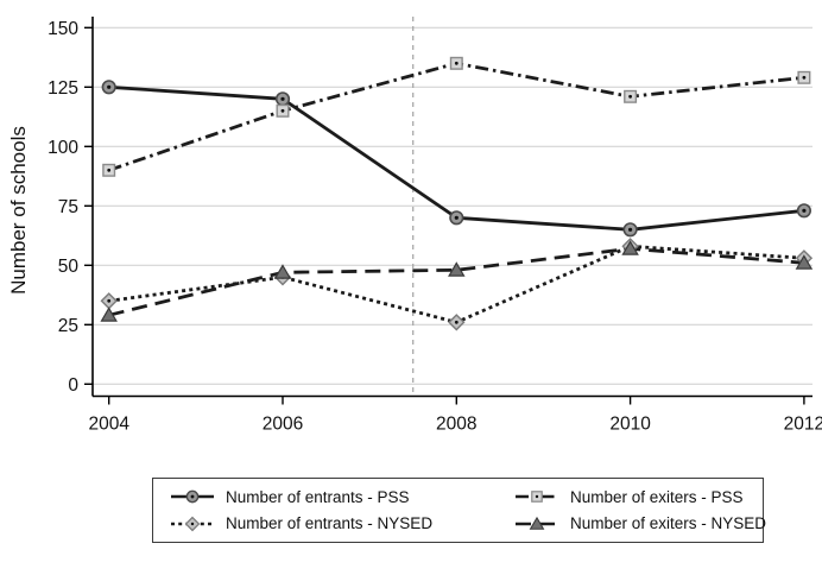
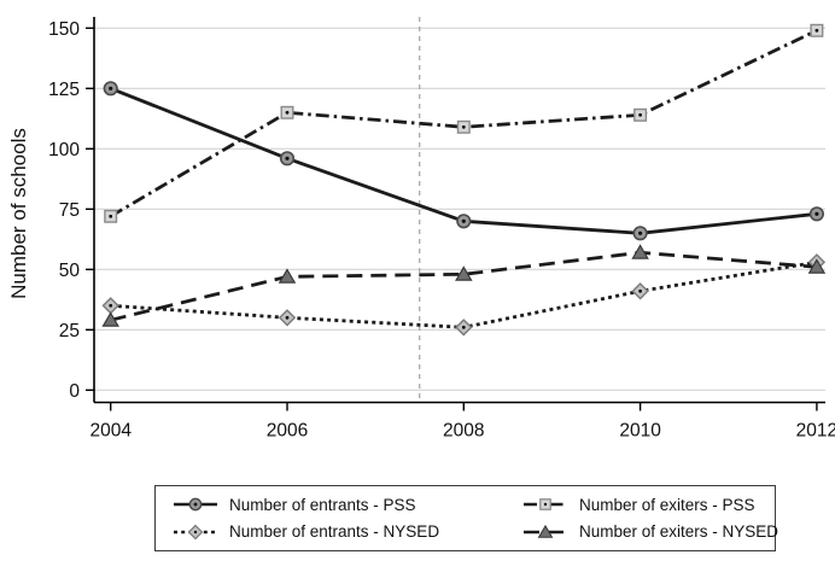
Number of exiters - PSS/2004: 90 -> 72
Number of entrants - PSS/2006: 120 -> 96
Number of entrants - NYSED/2006: 45 -> 30
Number of exiters - PSS/2008: 135 -> 109
Number of exiters - PSS/2010: 121 -> 114
Number of entrants - NYSED/2010: 58 -> 41
Number of exiters - PSS/2012: 129 -> 149
